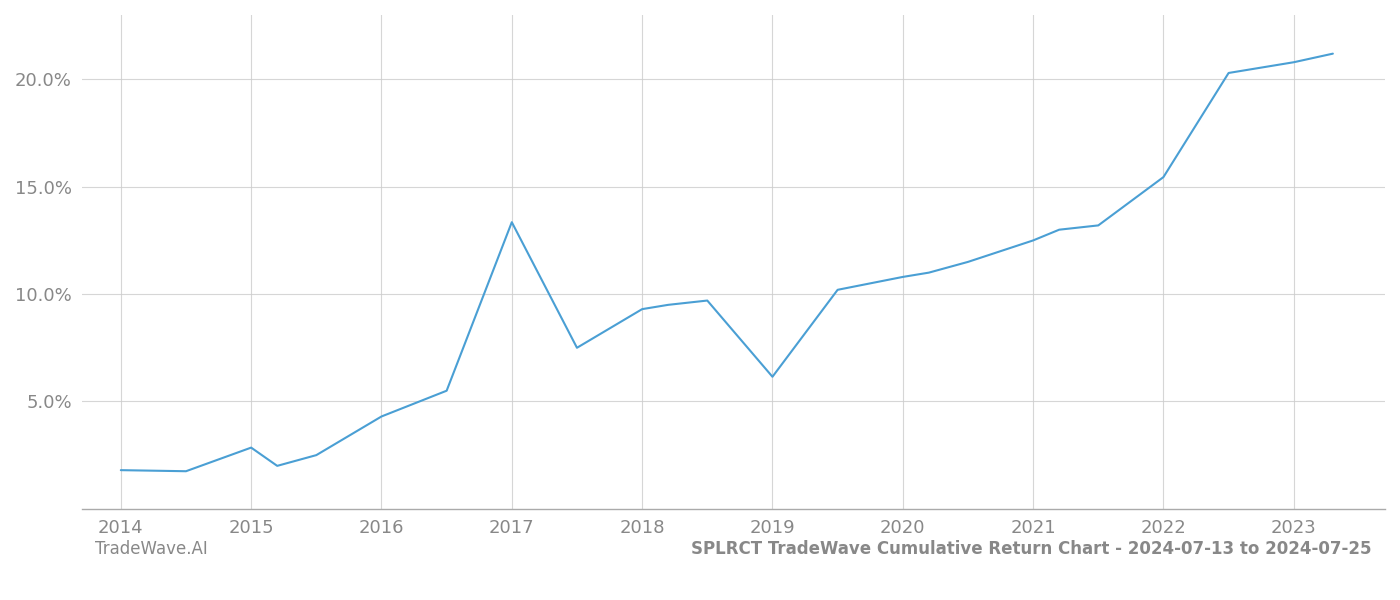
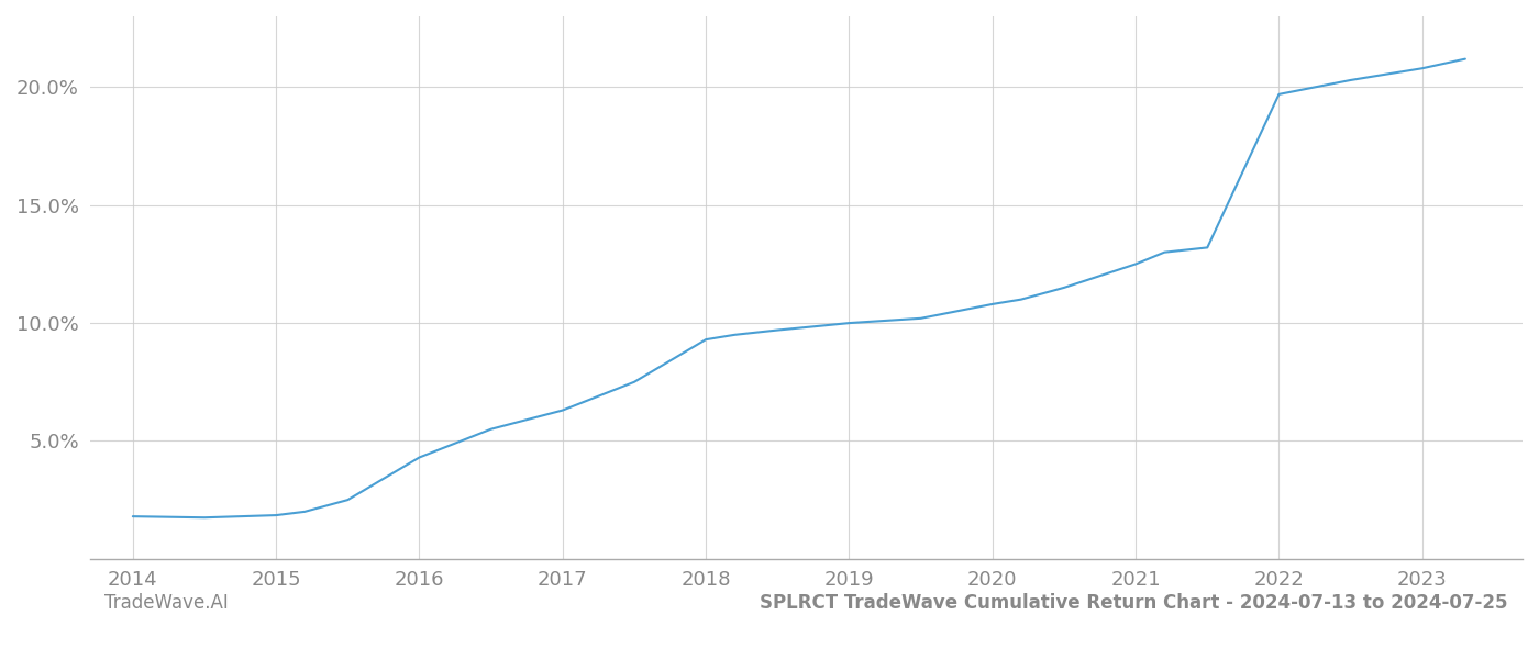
2015: 2.85% -> 1.85%
2017: 13.35% -> 6.30%
2019: 6.15% -> 10.00%
2022: 15.45% -> 19.70%
